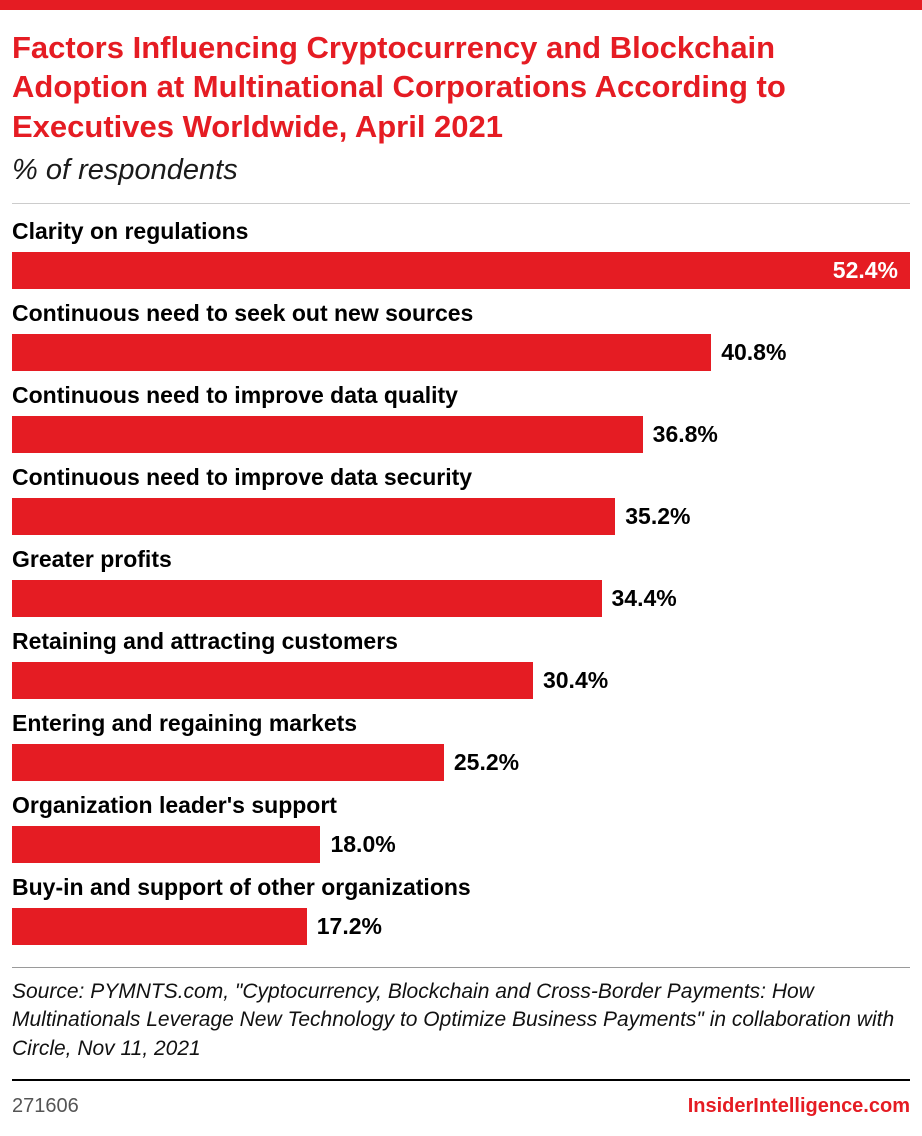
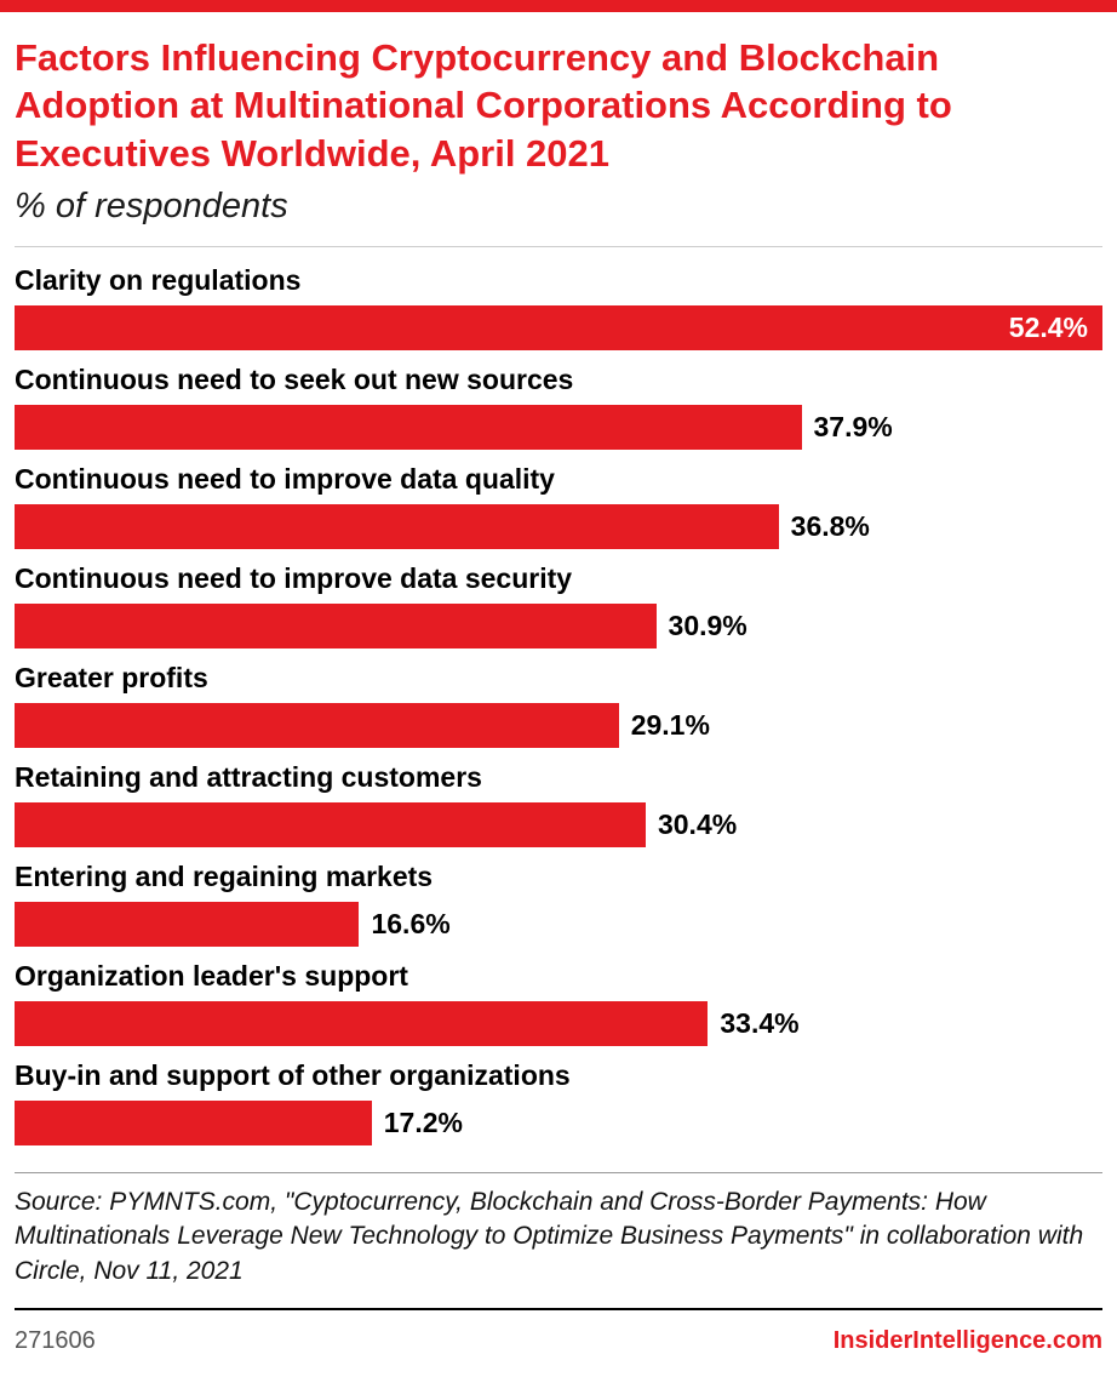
Continuous need to seek out new sources: 40.8% -> 37.9%
Continuous need to improve data security: 35.2% -> 30.9%
Greater profits: 34.4% -> 29.1%
Entering and regaining markets: 25.2% -> 16.6%
Organization leader's support: 18.0% -> 33.4%
